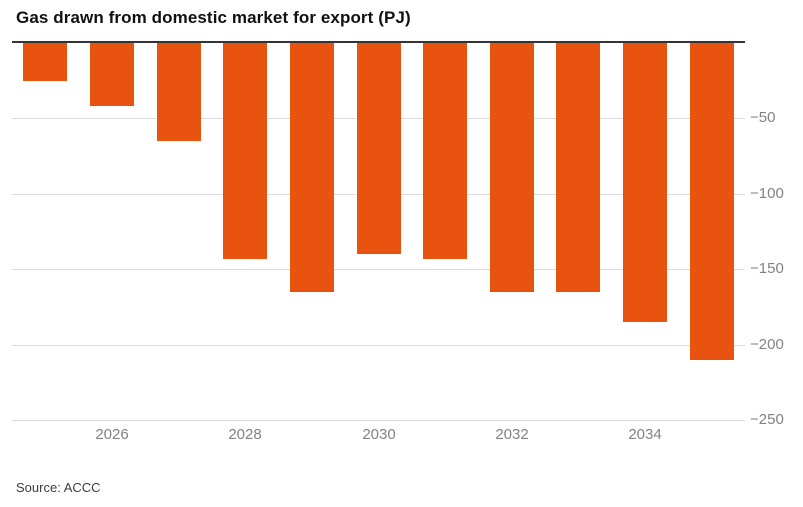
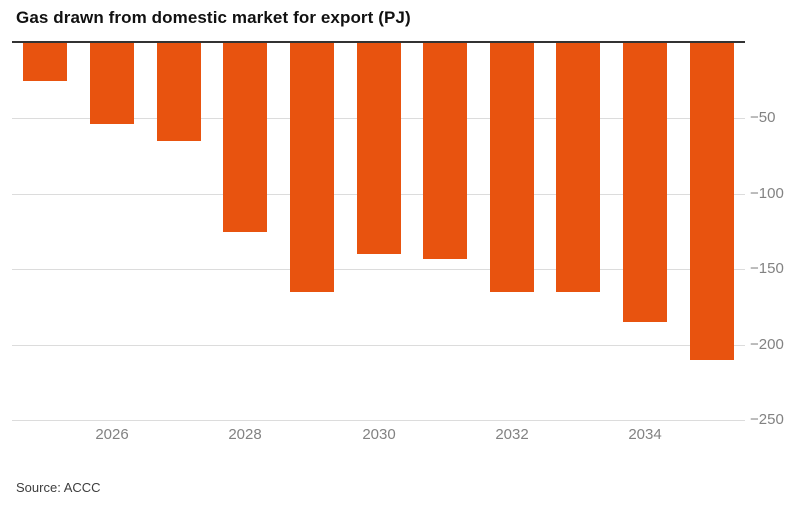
2026: -42 -> -54
2028: -143 -> -125
